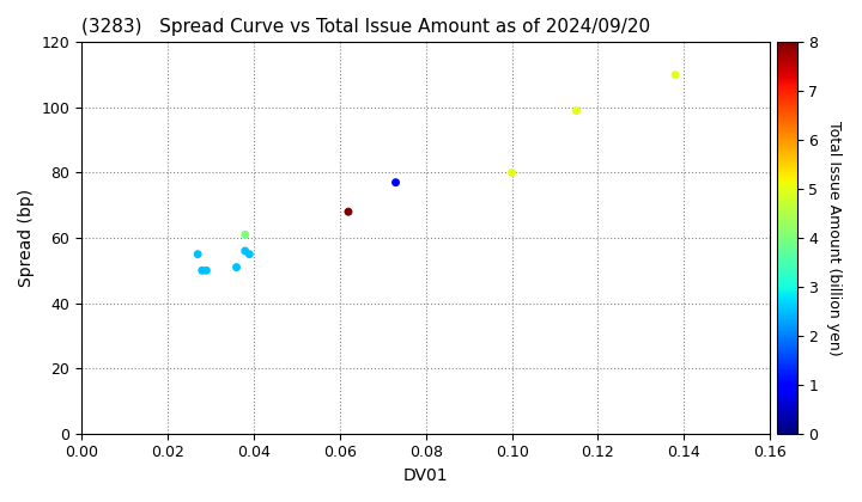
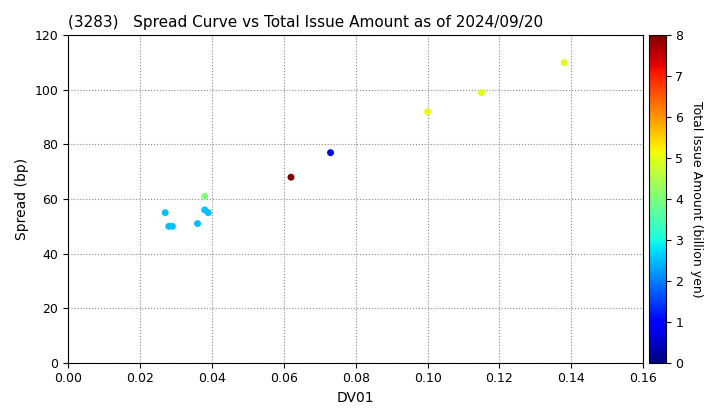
0.10: 80 -> 92
